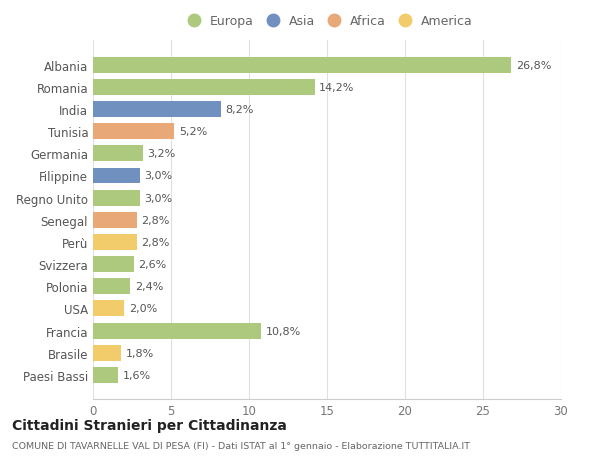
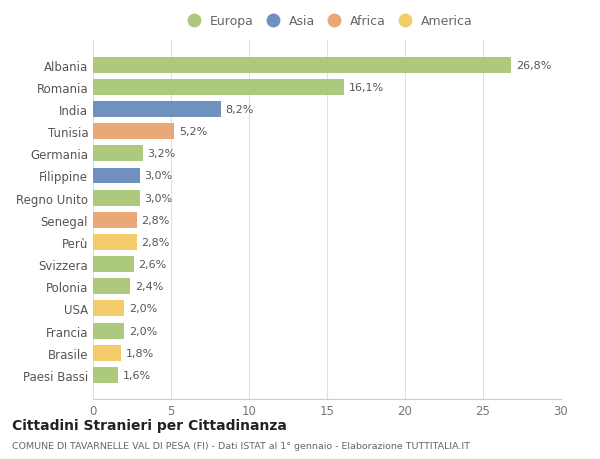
Romania: 14,2% -> 16,1%
Francia: 10,8% -> 2,0%
